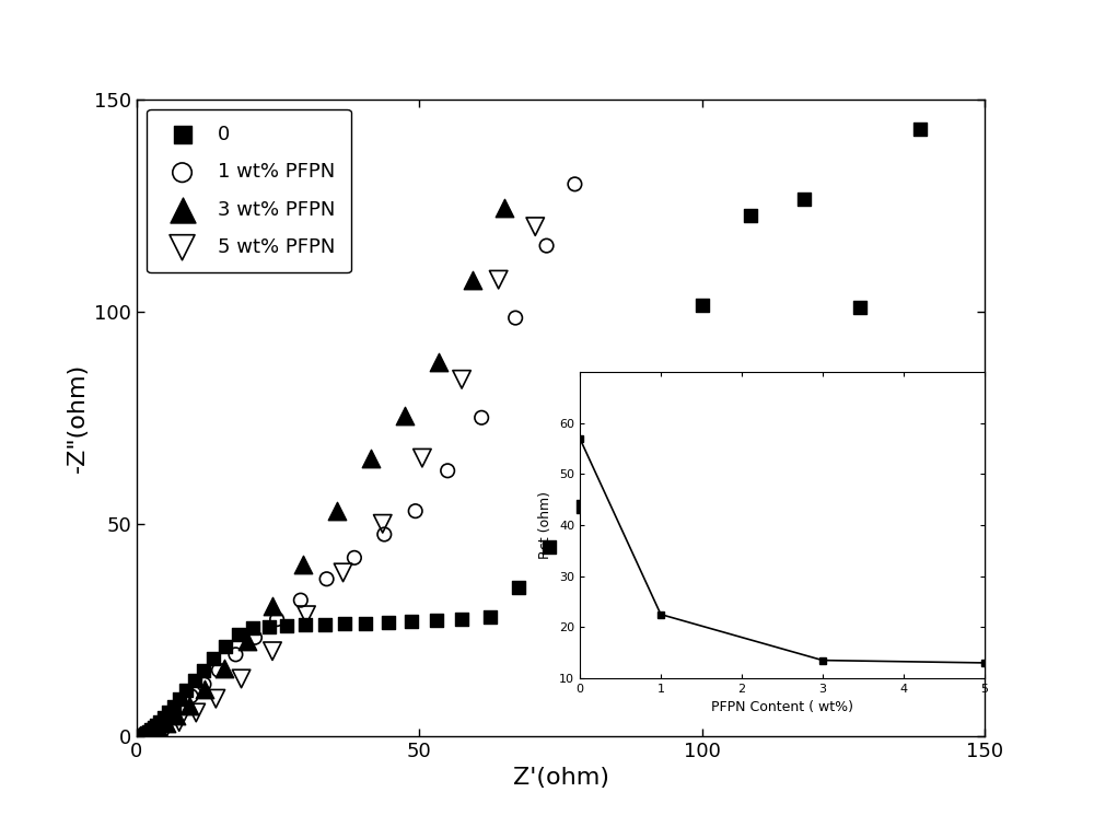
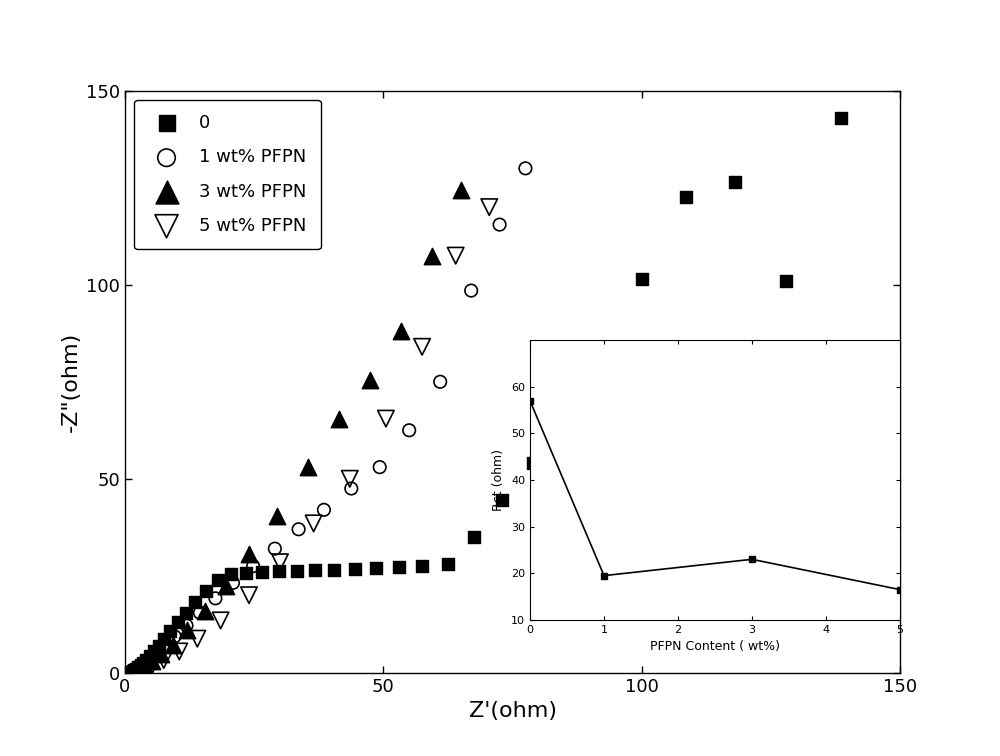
1: 22.5 -> 19.5
3: 13.5 -> 23.0
5: 13.0 -> 16.5
